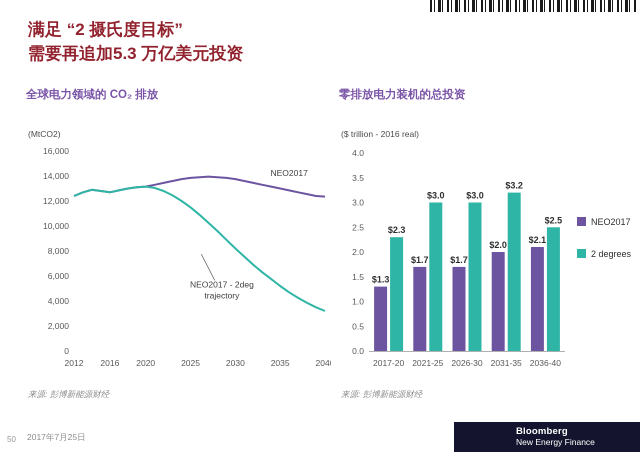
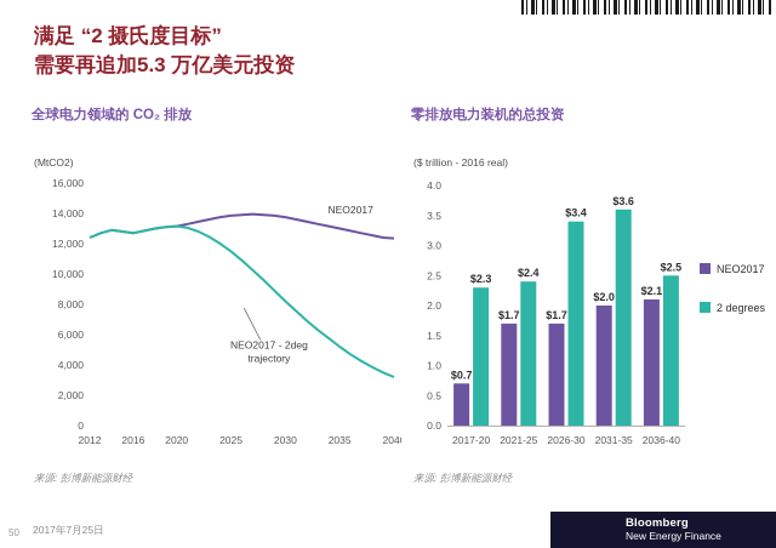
零排放电力装机的总投资/NEO2017/2017-20: $1.3 -> $0.7
零排放电力装机的总投资/2 degrees/2021-25: $3.0 -> $2.4
零排放电力装机的总投资/2 degrees/2026-30: $3.0 -> $3.4
零排放电力装机的总投资/2 degrees/2031-35: $3.2 -> $3.6
